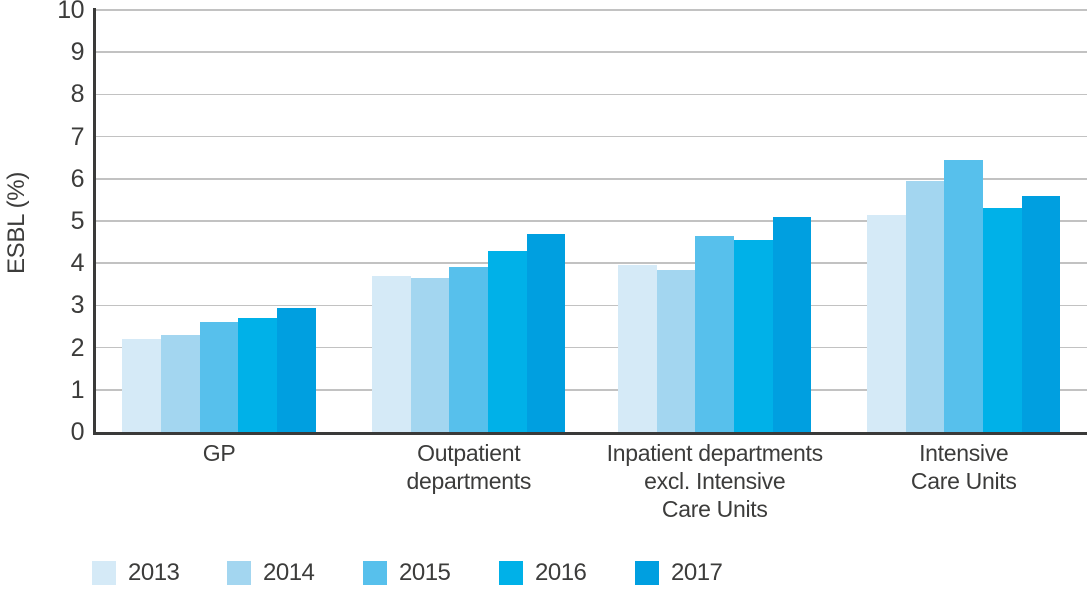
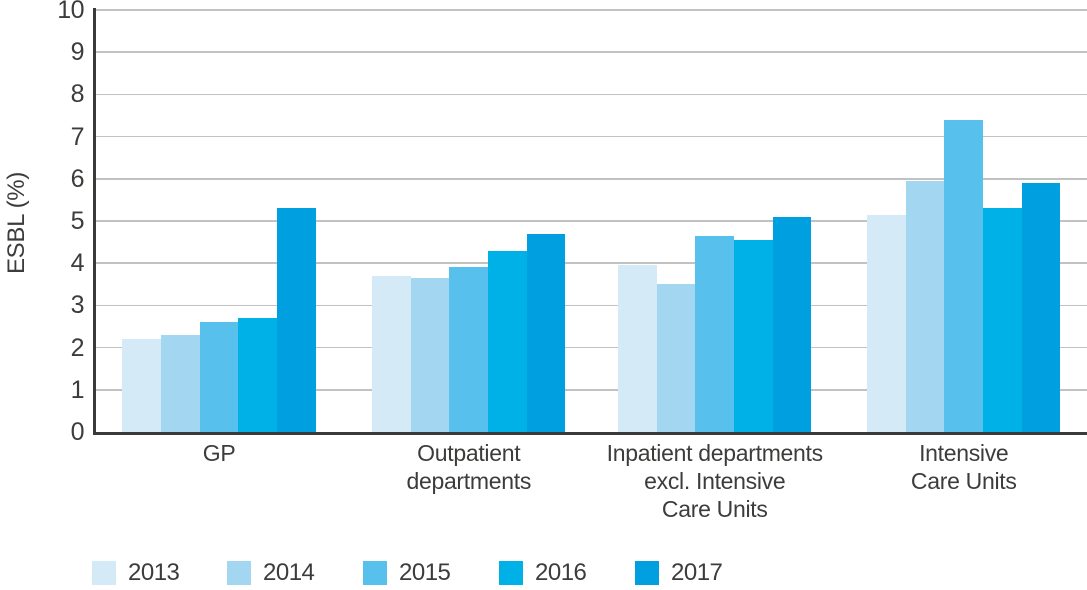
2017/GP: 3.0 -> 5.3
2014/Inpatient departments excl. Intensive Care Units: 3.9 -> 3.5
2015/Intensive Care Units: 6.5 -> 7.4
2017/Intensive Care Units: 5.6 -> 5.9
